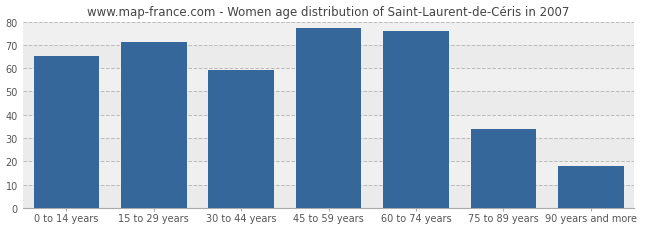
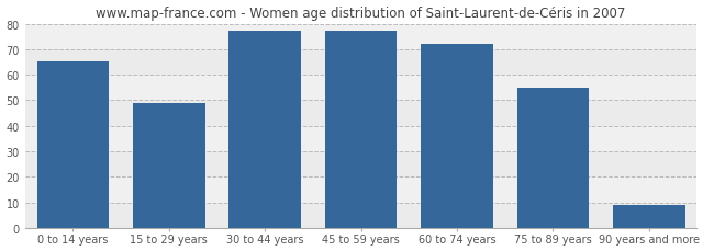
15 to 29 years: 71 -> 49
30 to 44 years: 59 -> 77
60 to 74 years: 76 -> 72
75 to 89 years: 34 -> 55
90 years and more: 18 -> 9
